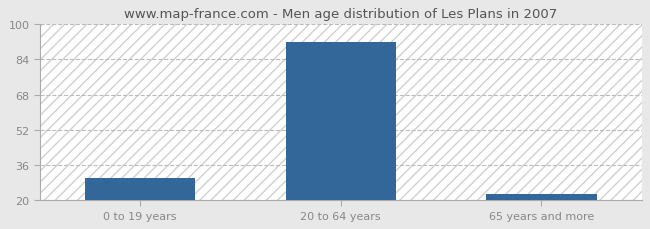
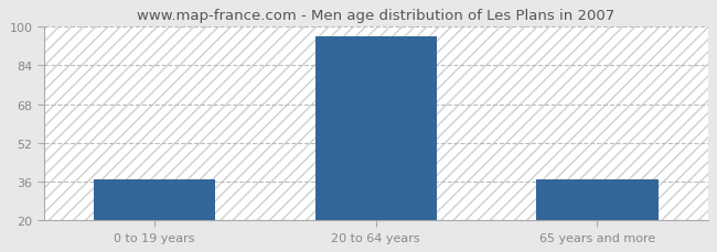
0 to 19 years: 30 -> 37
20 to 64 years: 92 -> 96
65 years and more: 23 -> 37
